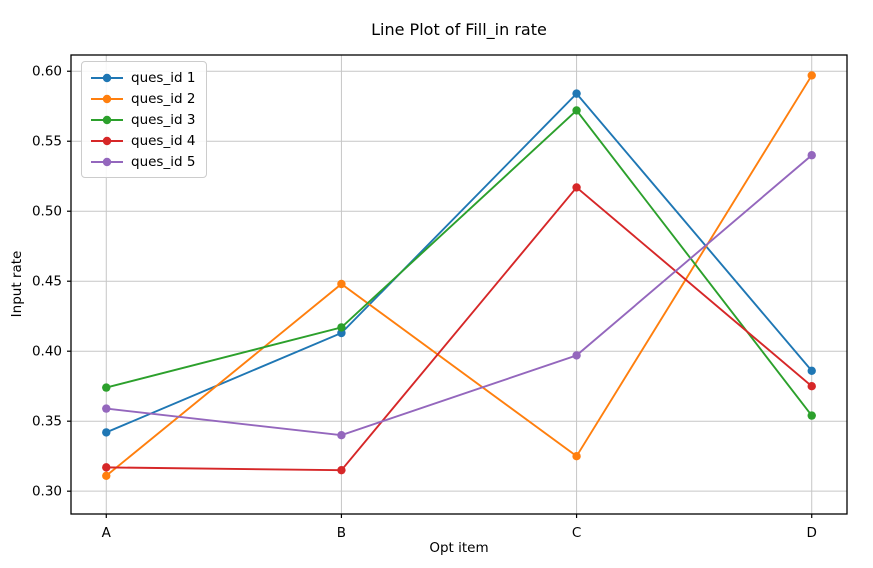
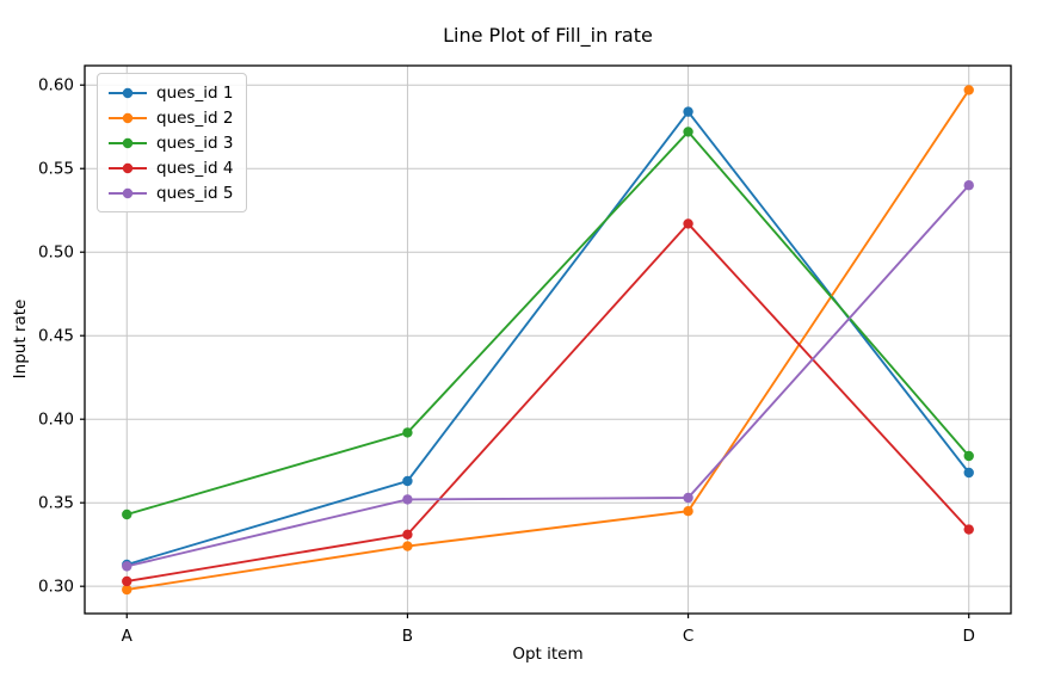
ques_id 1/A: 0.342 -> 0.313
ques_id 2/A: 0.311 -> 0.298
ques_id 3/A: 0.374 -> 0.343
ques_id 4/A: 0.317 -> 0.303
ques_id 5/A: 0.359 -> 0.312
ques_id 1/B: 0.413 -> 0.363
ques_id 2/B: 0.448 -> 0.324
ques_id 3/B: 0.417 -> 0.392
ques_id 4/B: 0.315 -> 0.331
ques_id 5/B: 0.340 -> 0.352
ques_id 2/C: 0.325 -> 0.345
ques_id 5/C: 0.397 -> 0.353
ques_id 1/D: 0.386 -> 0.368
ques_id 3/D: 0.354 -> 0.378
ques_id 4/D: 0.375 -> 0.334
